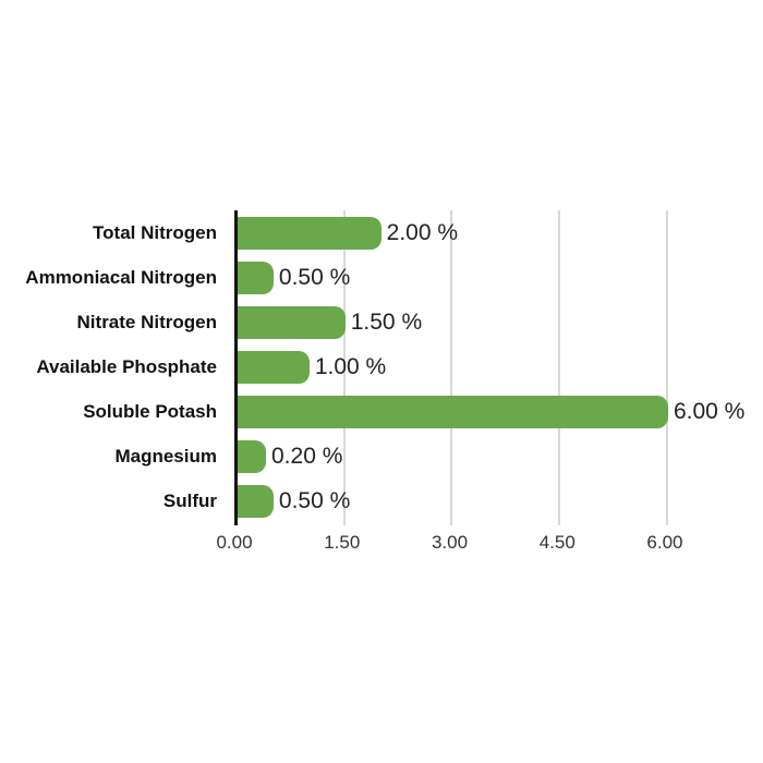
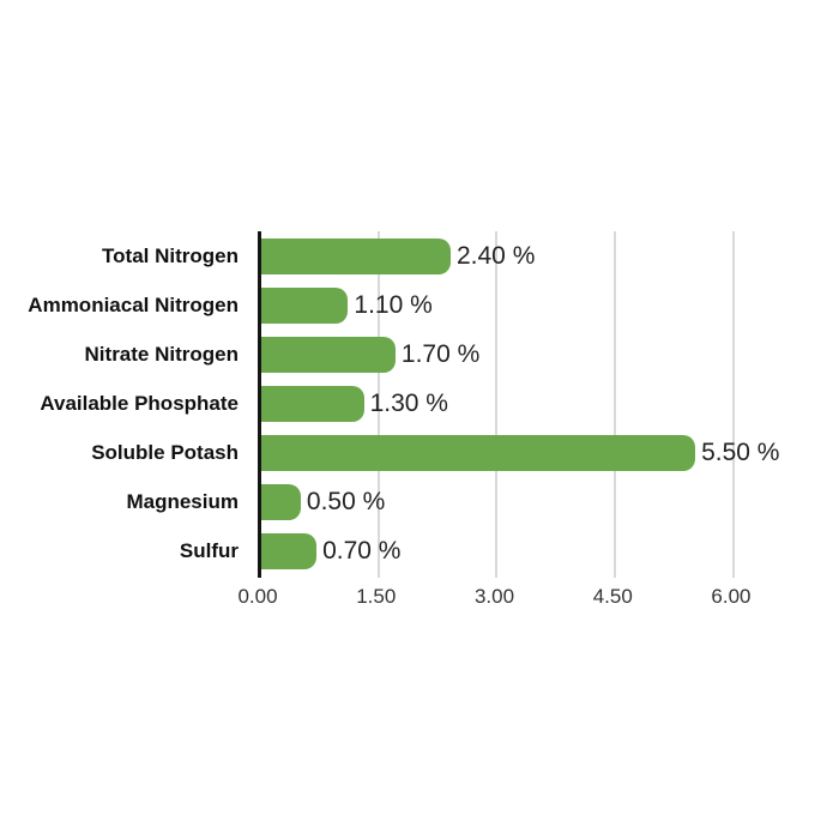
Total Nitrogen: 2.00 -> 2.40
Ammoniacal Nitrogen: 0.50 -> 1.10
Nitrate Nitrogen: 1.50 -> 1.70
Available Phosphate: 1.00 -> 1.30
Soluble Potash: 6.00 -> 5.50
Magnesium: 0.20 -> 0.50
Sulfur: 0.50 -> 0.70
